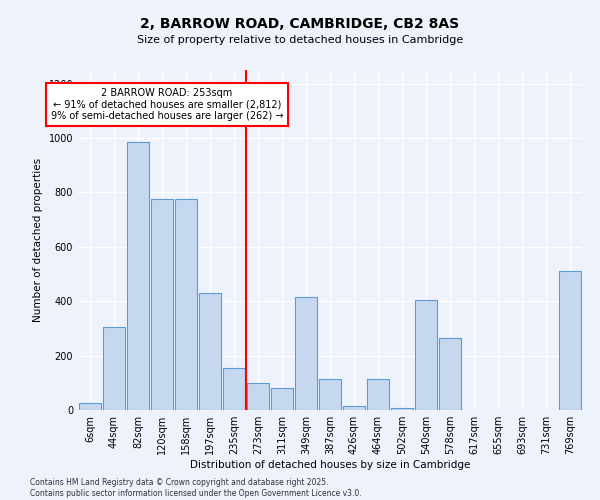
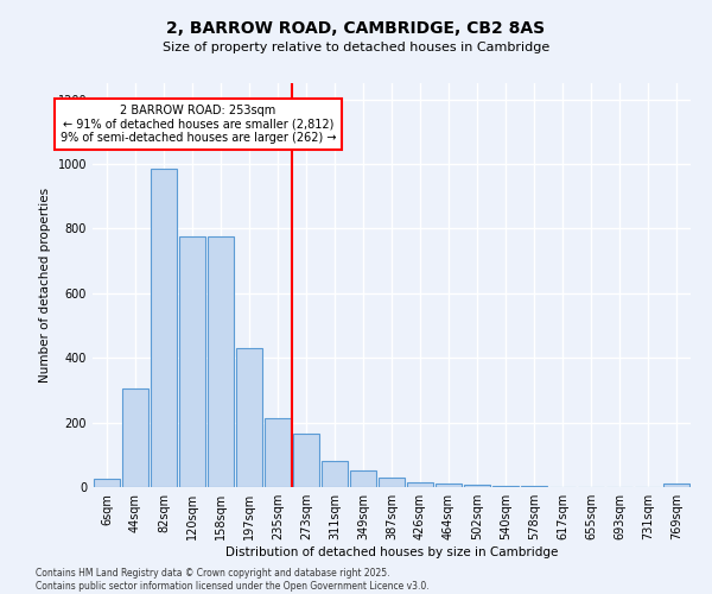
235sqm: 155 -> 215
273sqm: 100 -> 165
349sqm: 415 -> 50
387sqm: 115 -> 30
464sqm: 115 -> 10
540sqm: 405 -> 5
578sqm: 265 -> 3
769sqm: 510 -> 10
